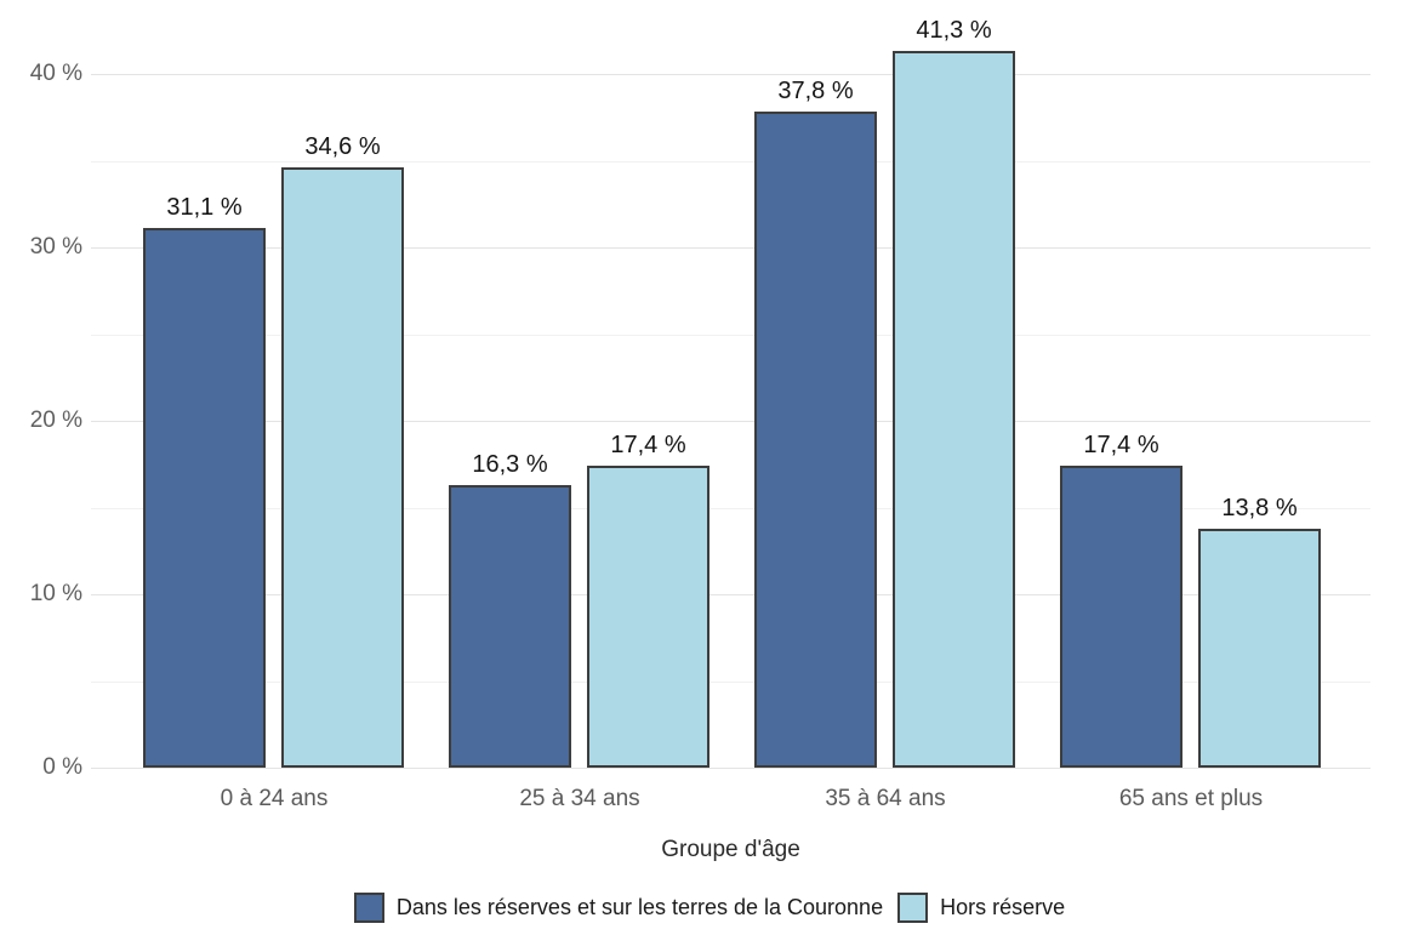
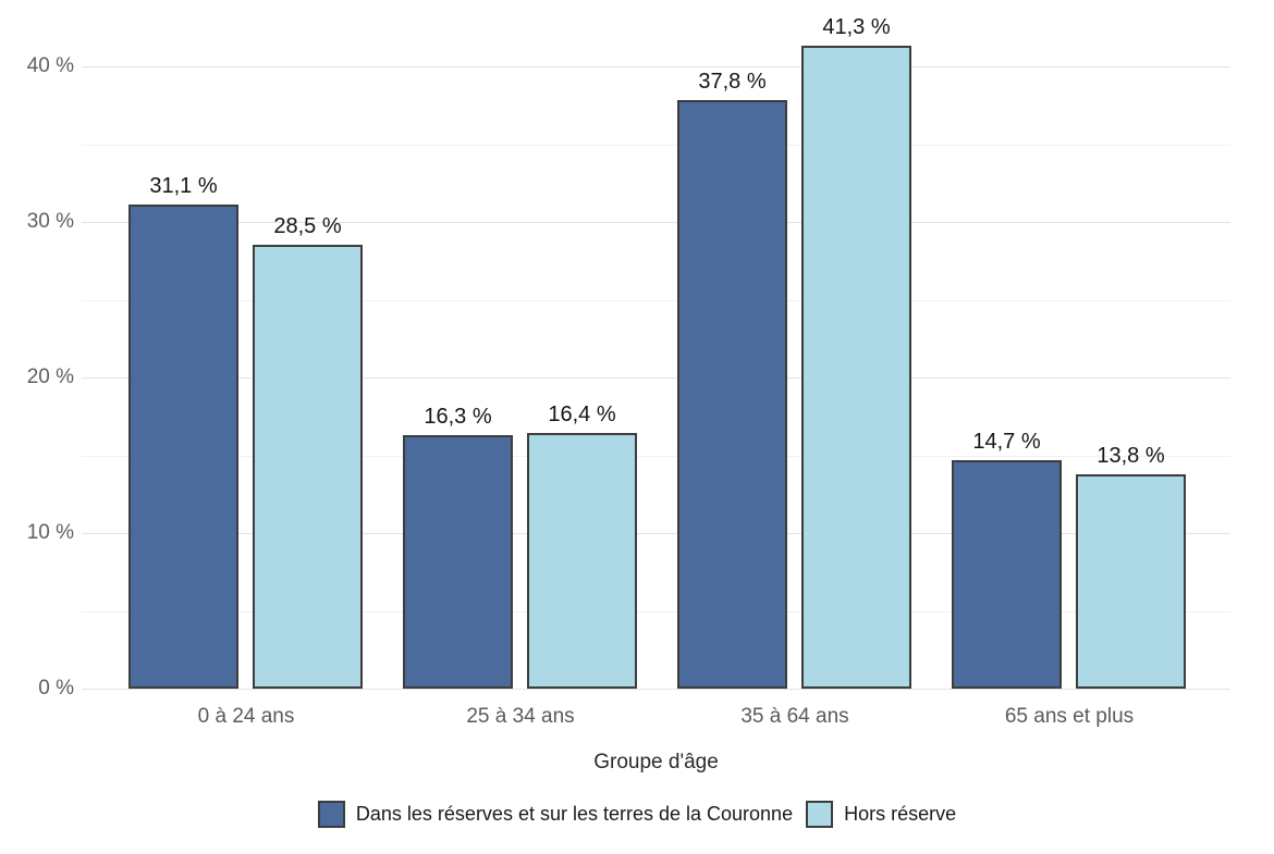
Hors réserve/0 à 24 ans: 34,6 -> 28,5
Hors réserve/25 à 34 ans: 17,4 -> 16,4
Dans les réserves et sur les terres de la Couronne/65 ans et plus: 17,4 -> 14,7
